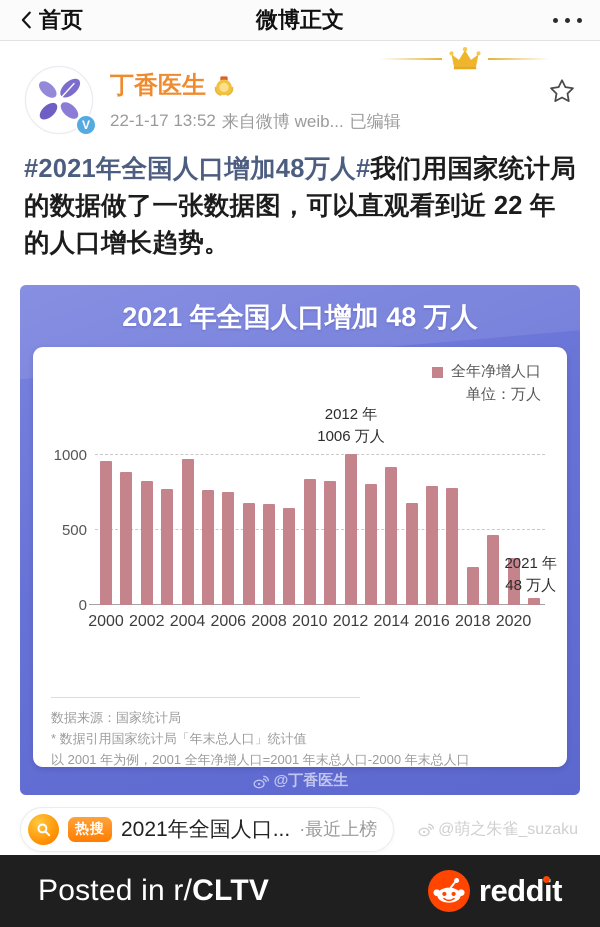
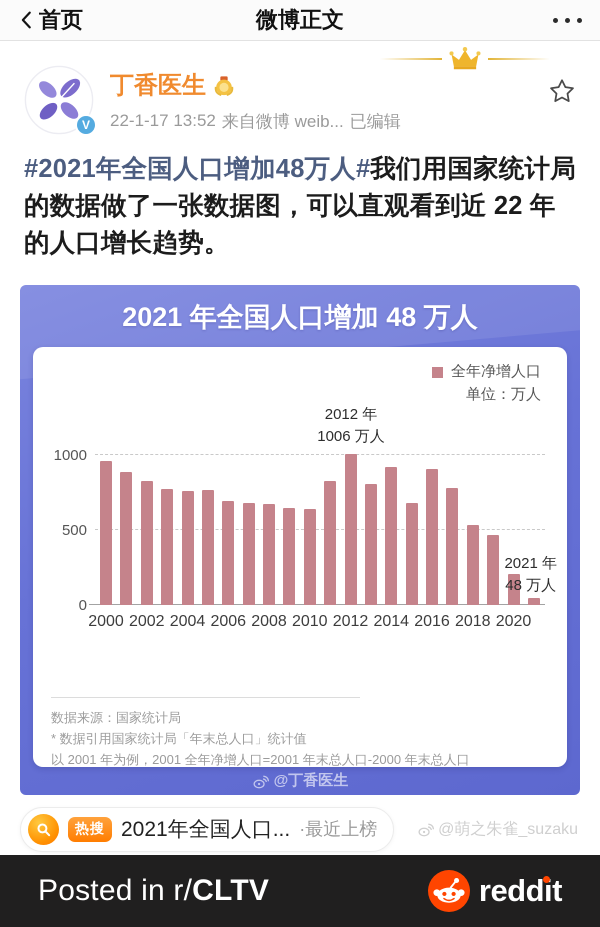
2004: 970 -> 760
2006: 750 -> 690
2010: 840 -> 640
2016: 790 -> 910
2018: 250 -> 530
2020: 310 -> 200
